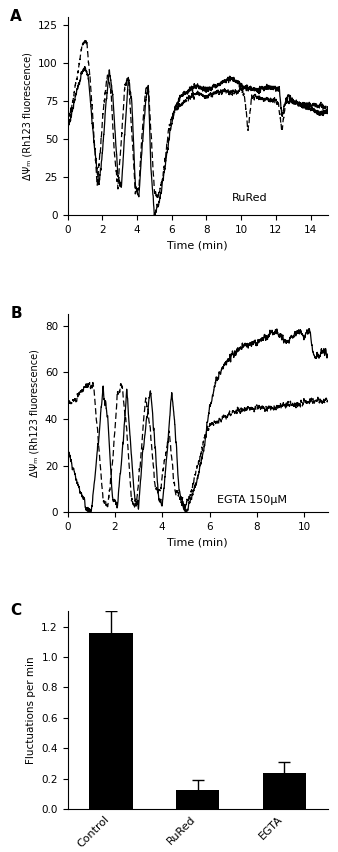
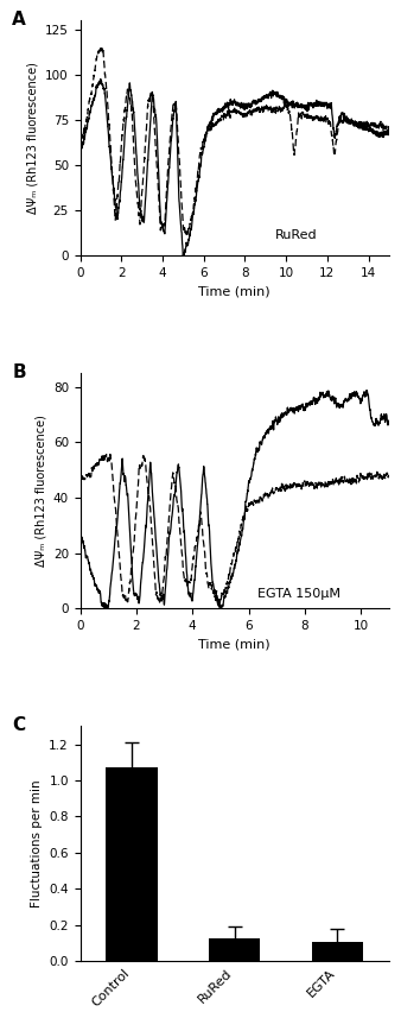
Control: 1.16 -> 1.07
EGTA: 0.24 -> 0.11
